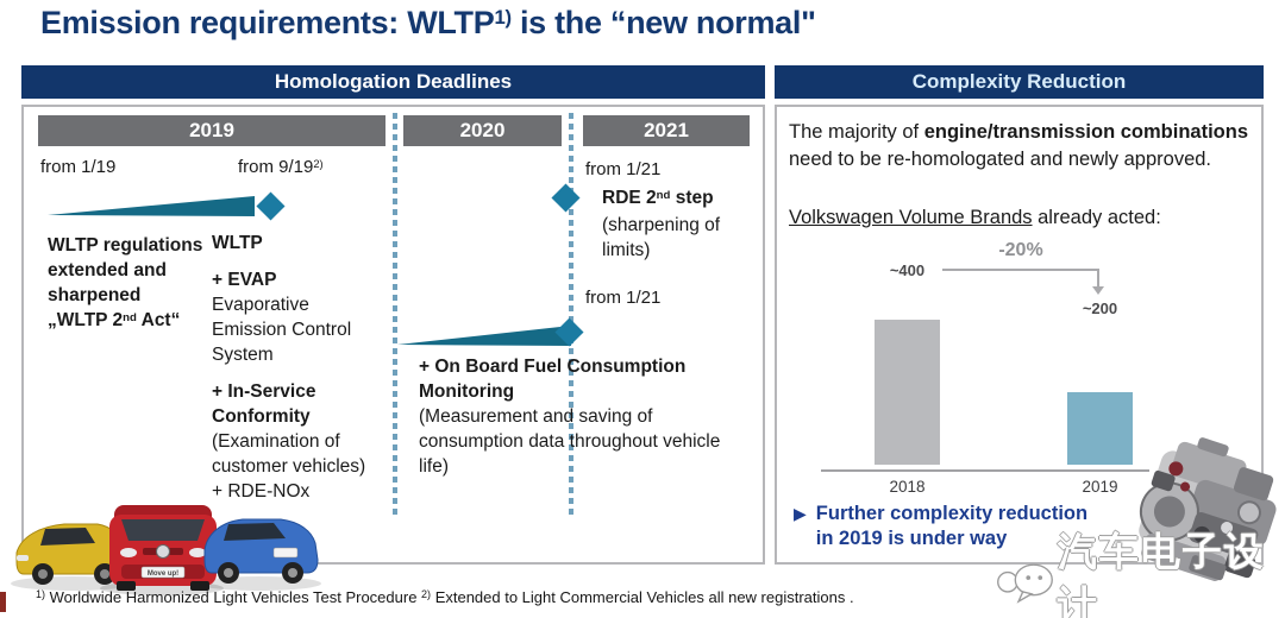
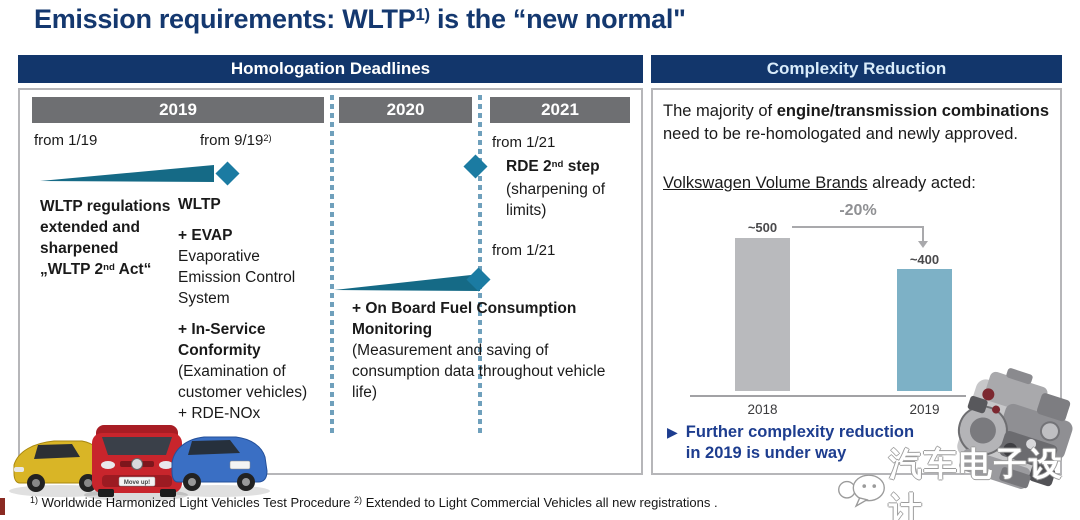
2018: 400 -> 500
2019: 200 -> 400
